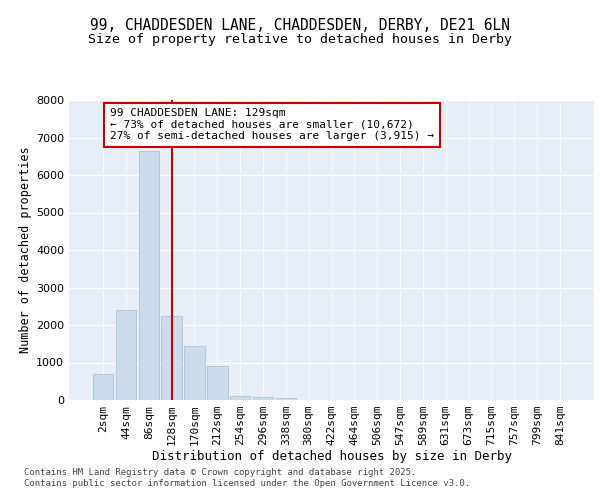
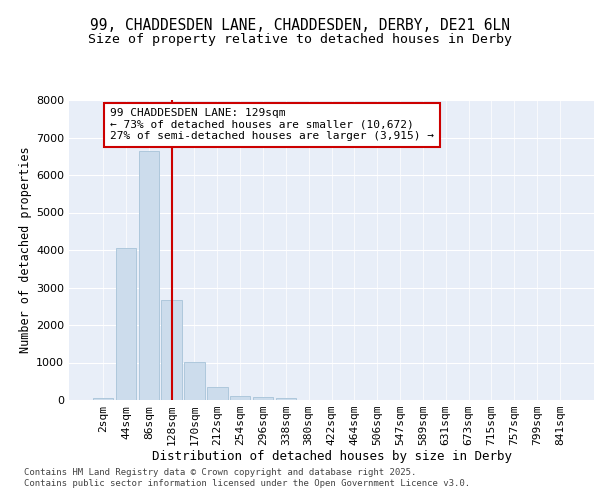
2sqm: 700 -> 60
44sqm: 2400 -> 4050
128sqm: 2250 -> 2680
170sqm: 1450 -> 1010
212sqm: 900 -> 340
